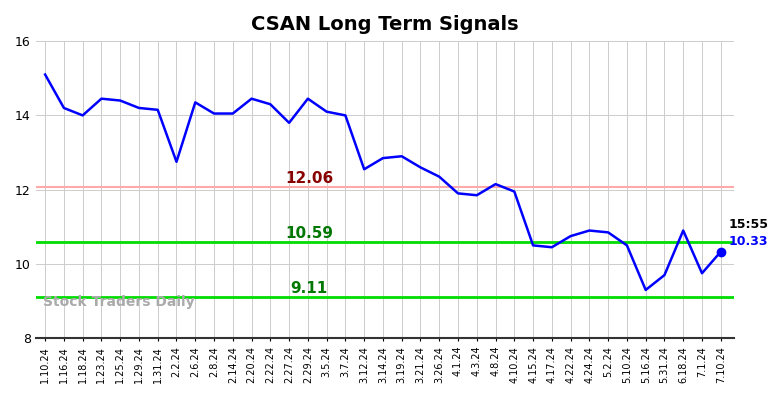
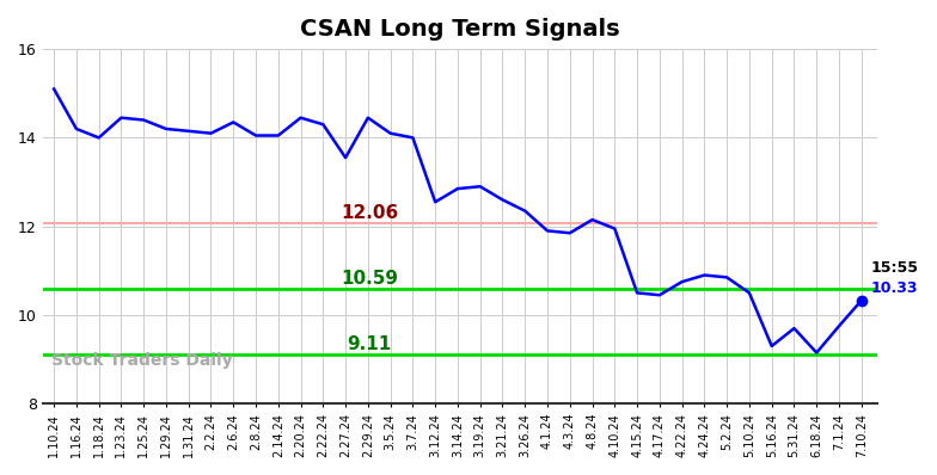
2.2.24: 12.75 -> 14.10
2.27.24: 13.80 -> 13.55
6.18.24: 10.90 -> 9.15
